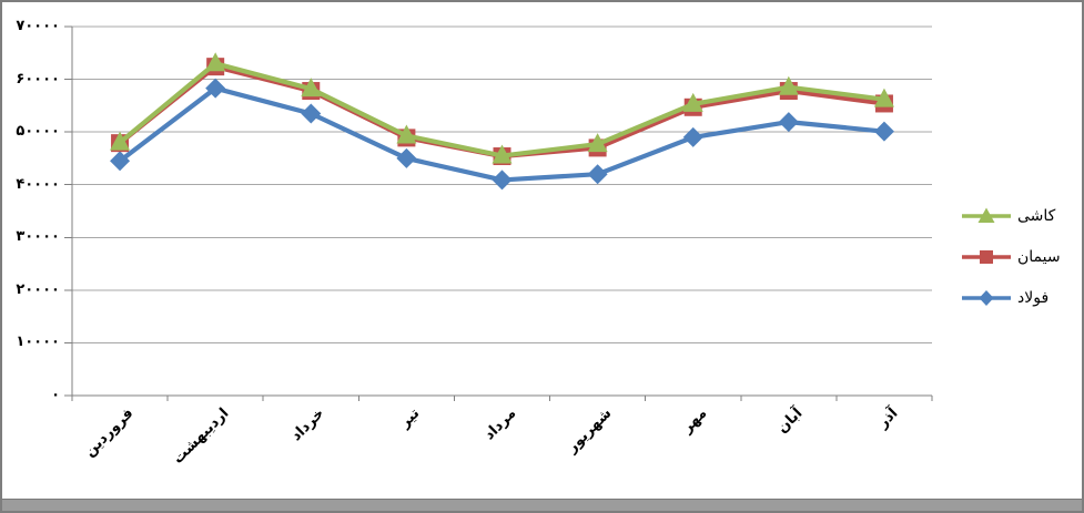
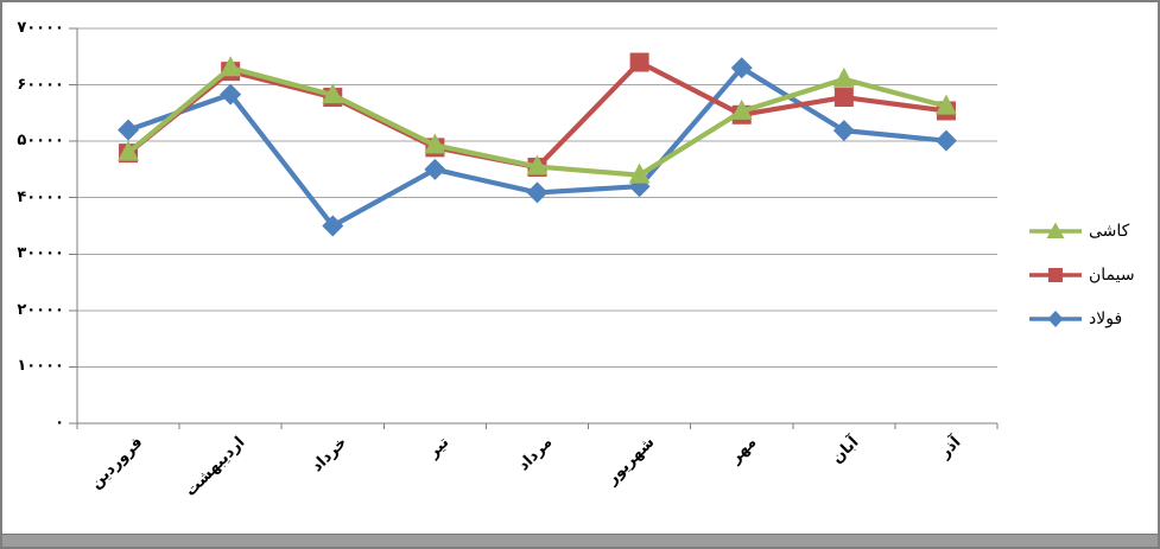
فولاد/فروردین: 44000 -> 52000
فولاد/خرداد: 54000 -> 35000
كاشی/شهریور: 48000 -> 44000
سیمان/شهریور: 47000 -> 64000
فولاد/مهر: 49000 -> 63000
كاشی/آبان: 58000 -> 61000
